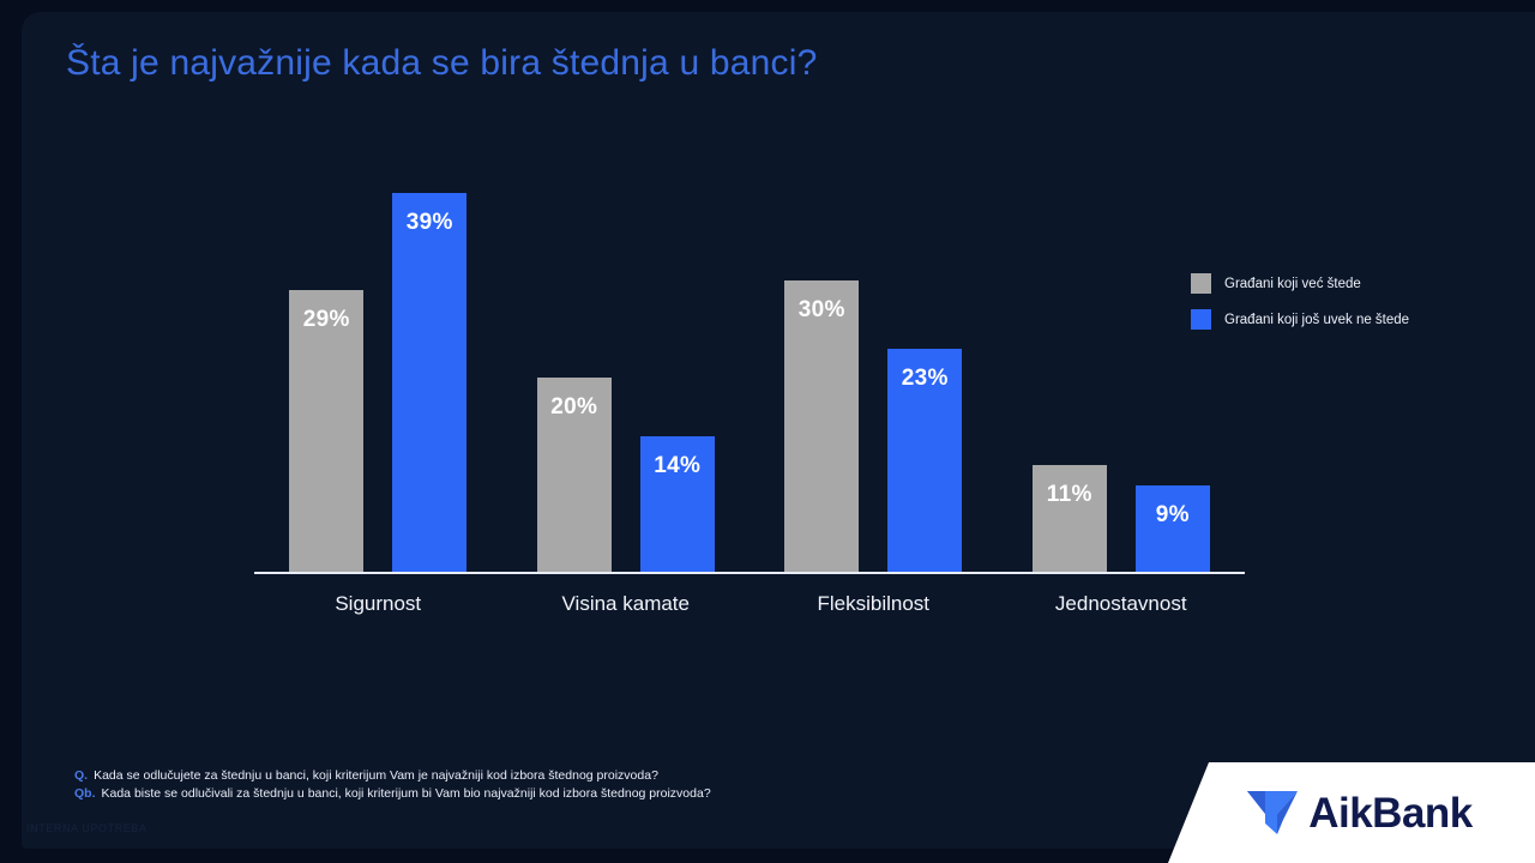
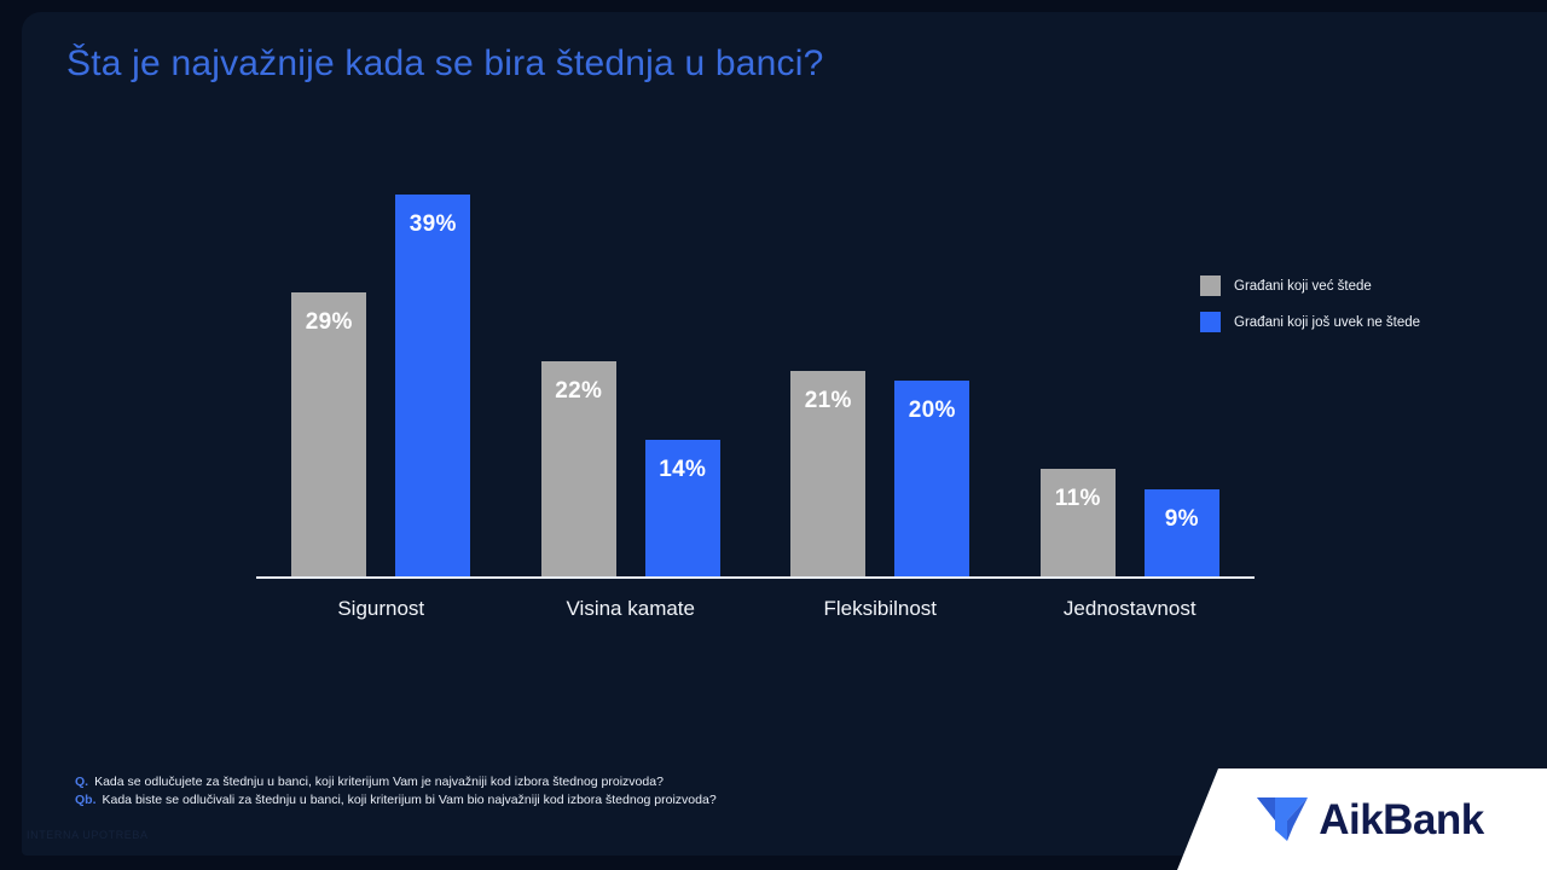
Građani koji već štede/Visina kamate: 20% -> 22%
Građani koji već štede/Fleksibilnost: 30% -> 21%
Građani koji još uvek ne štede/Fleksibilnost: 23% -> 20%
